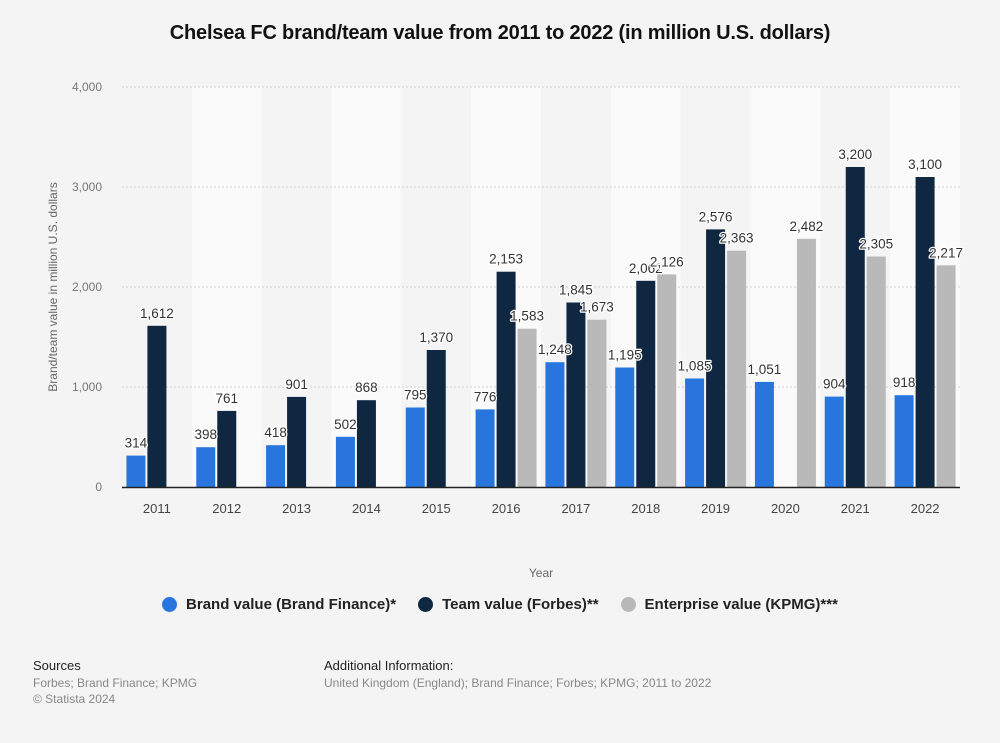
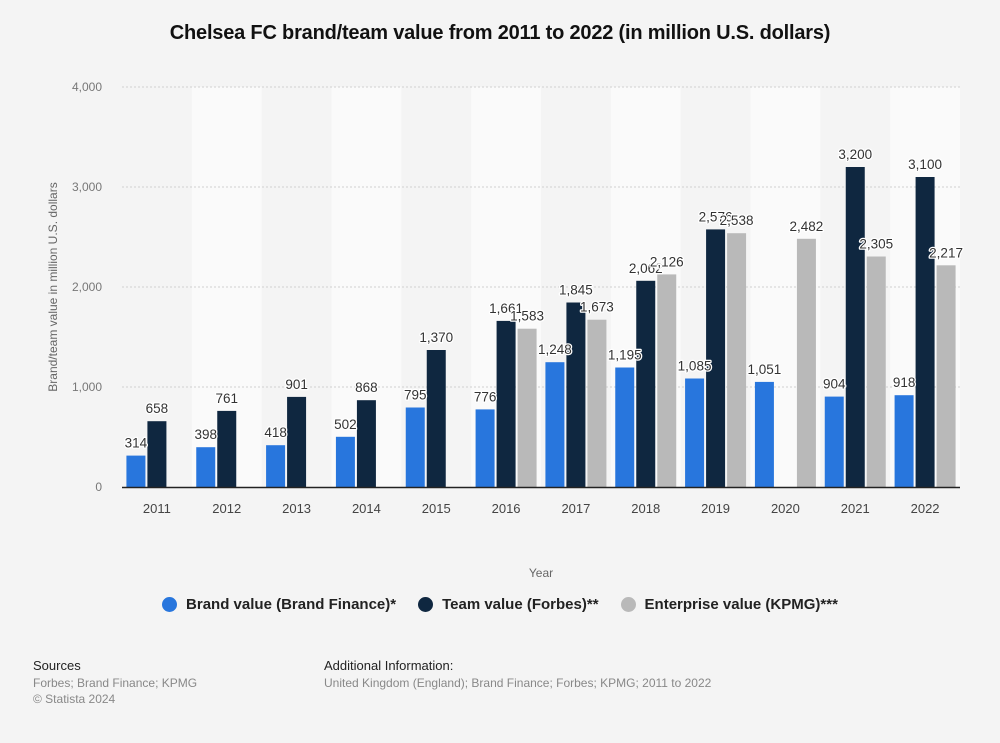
Team value (Forbes)**/2011: 1,612 -> 658
Team value (Forbes)**/2016: 2,153 -> 1,661
Enterprise value (KPMG)***/2019: 2,363 -> 2,538
